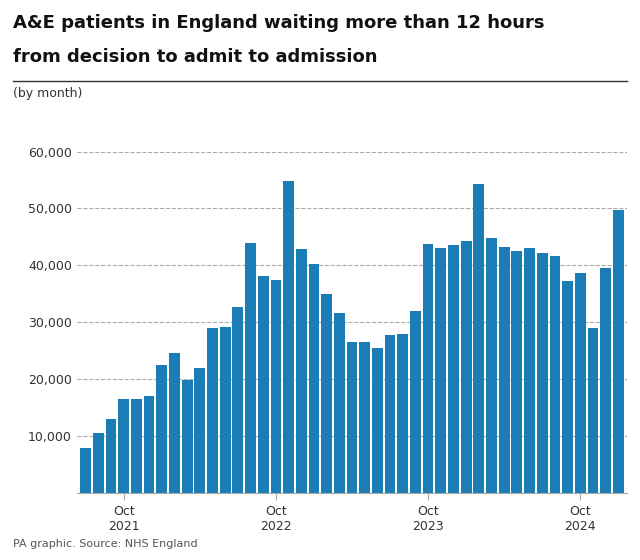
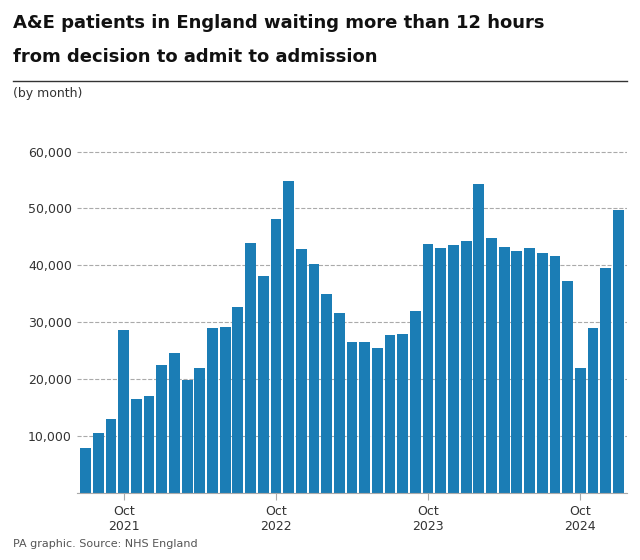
Oct 2021: 16,500 -> 28,600
Oct 2022: 37,500 -> 48,200
Oct 2024: 38,700 -> 22,000
